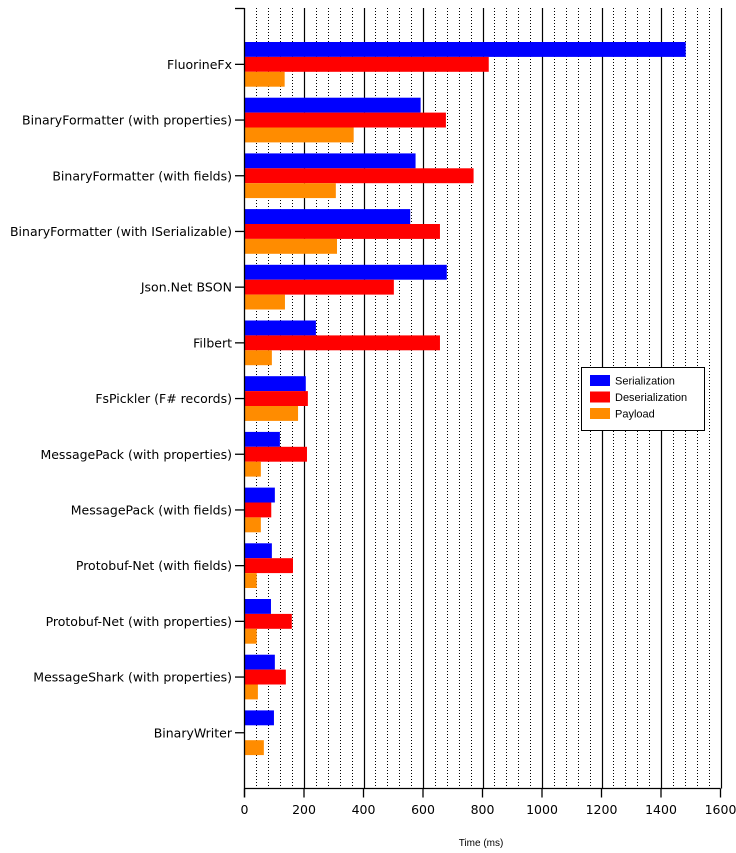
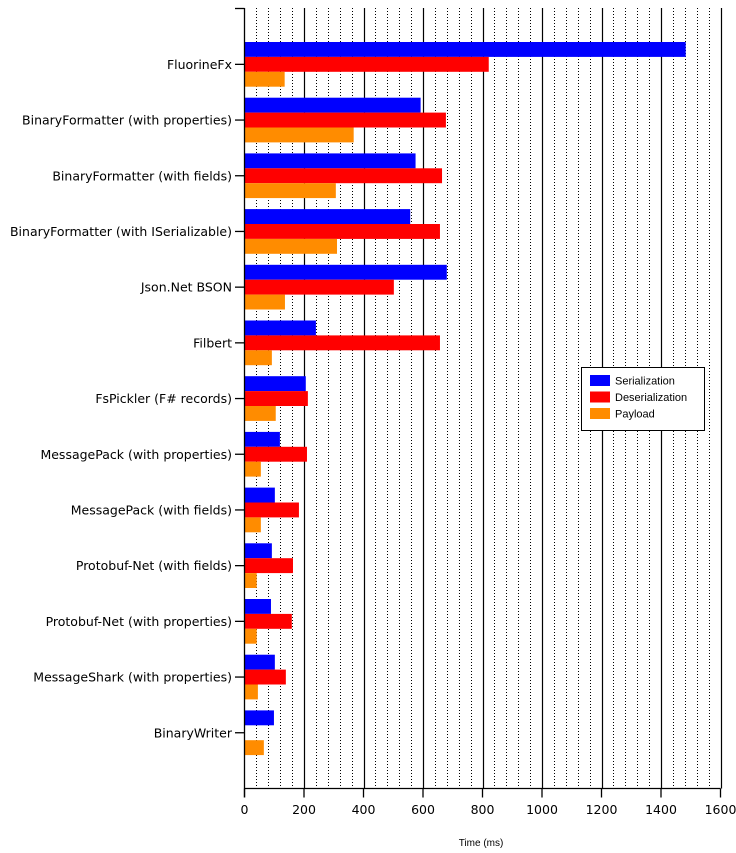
Deserialization/BinaryFormatter (with fields): 770 -> 660
Payload/FsPickler (F# records): 180 -> 100
Deserialization/MessagePack (with fields): 90 -> 180
